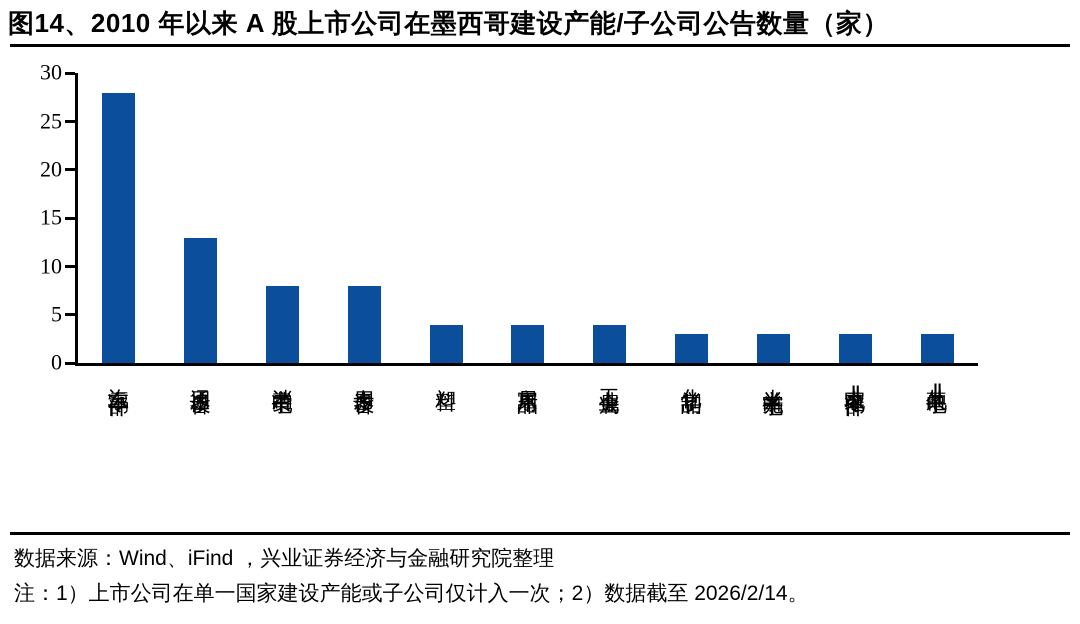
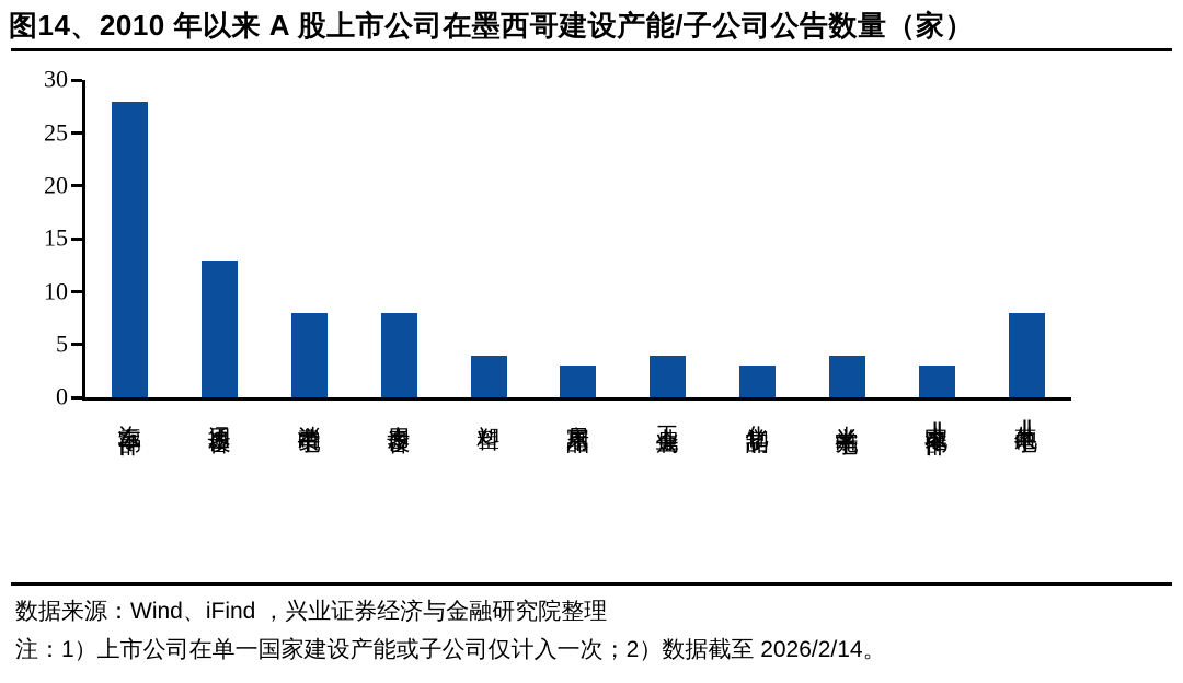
家居用品: 4 -> 3
光学光电子: 3 -> 4
其他电子Ⅱ: 3 -> 8
